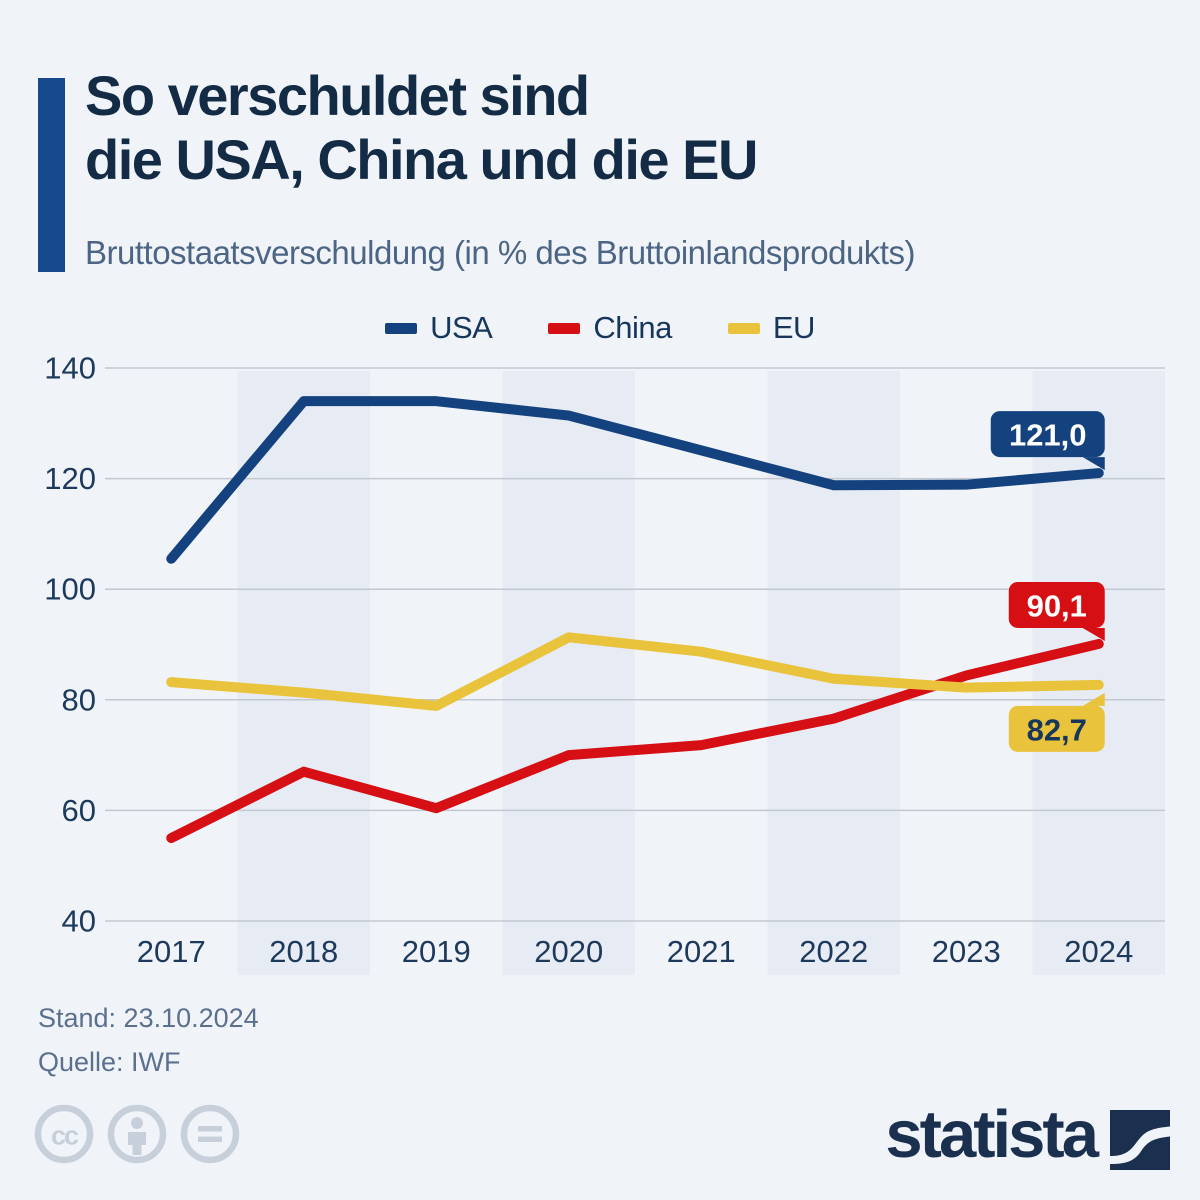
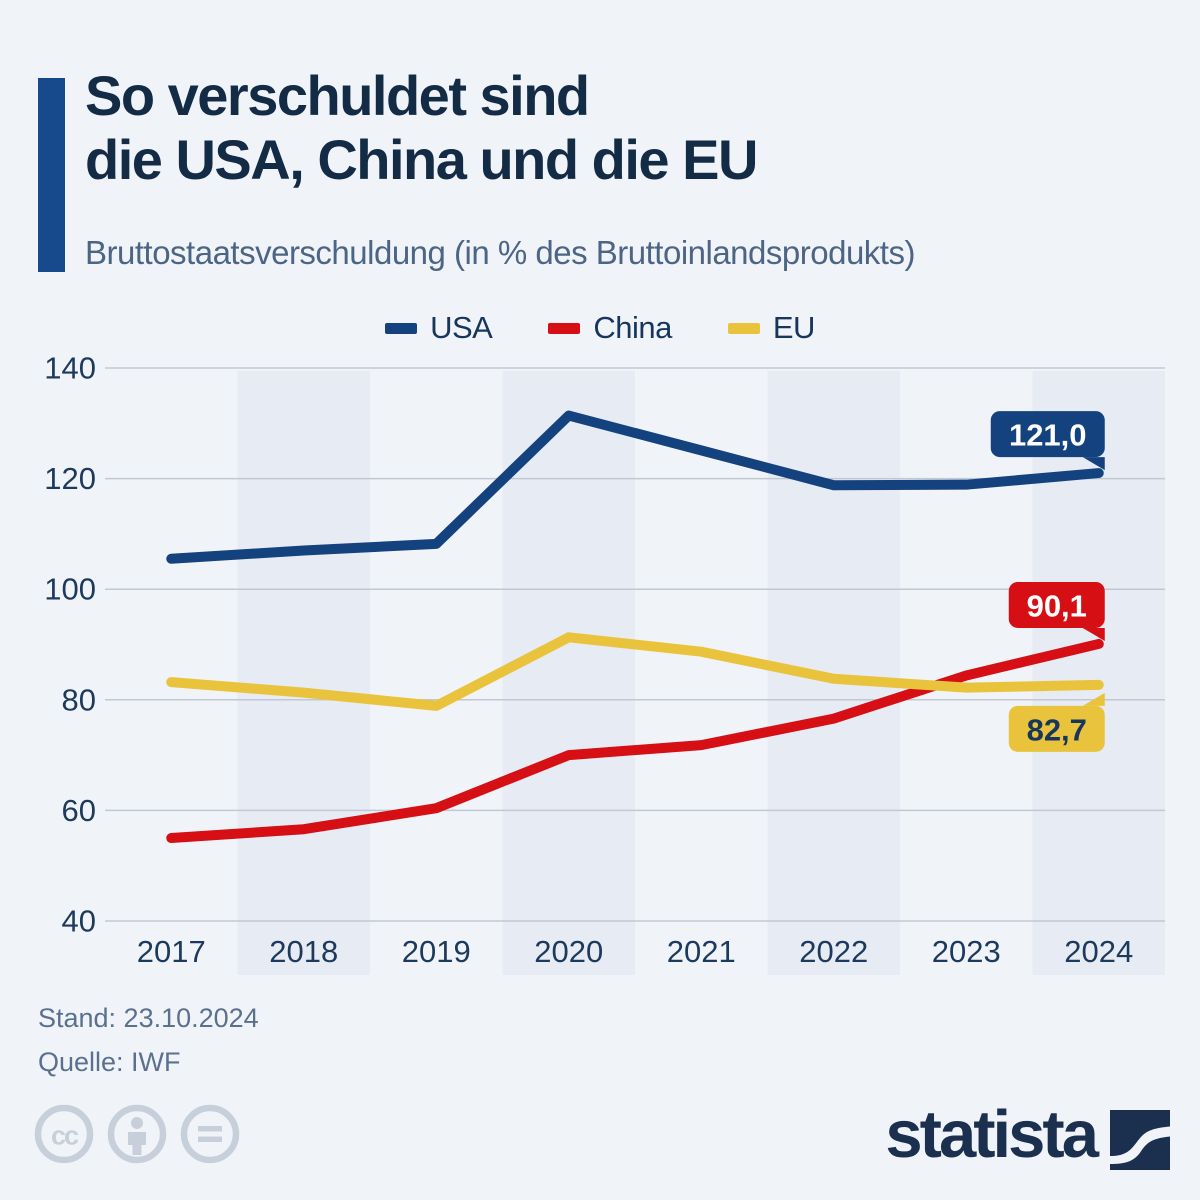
USA/2018: 134 -> 107
China/2018: 67 -> 57
USA/2019: 134 -> 108
